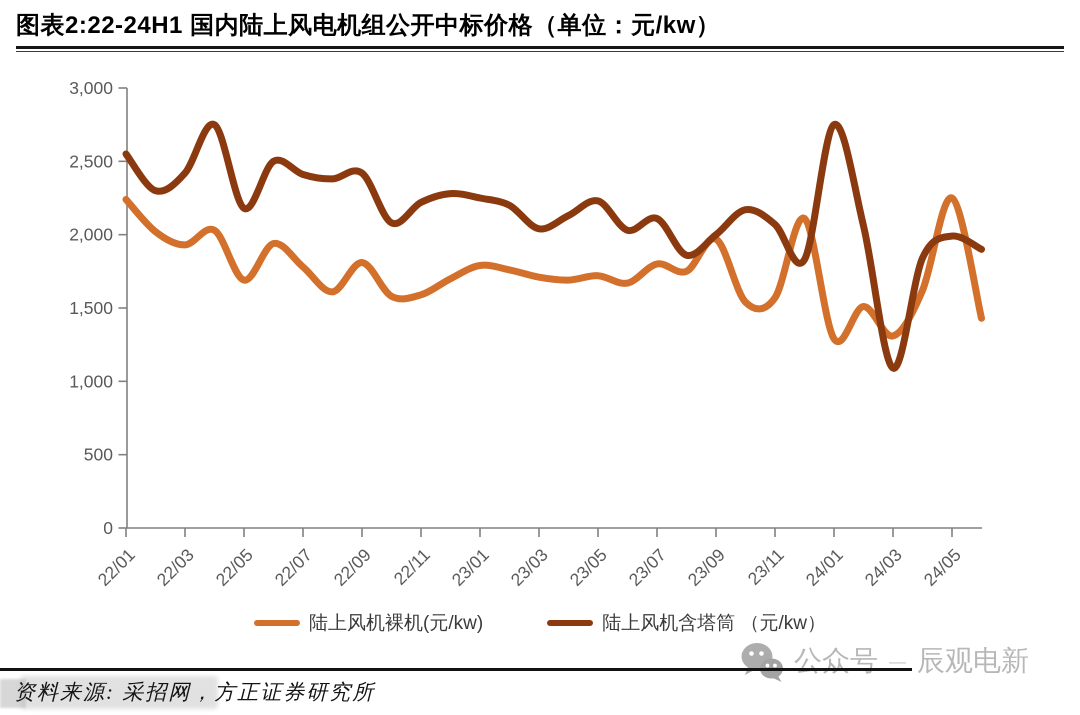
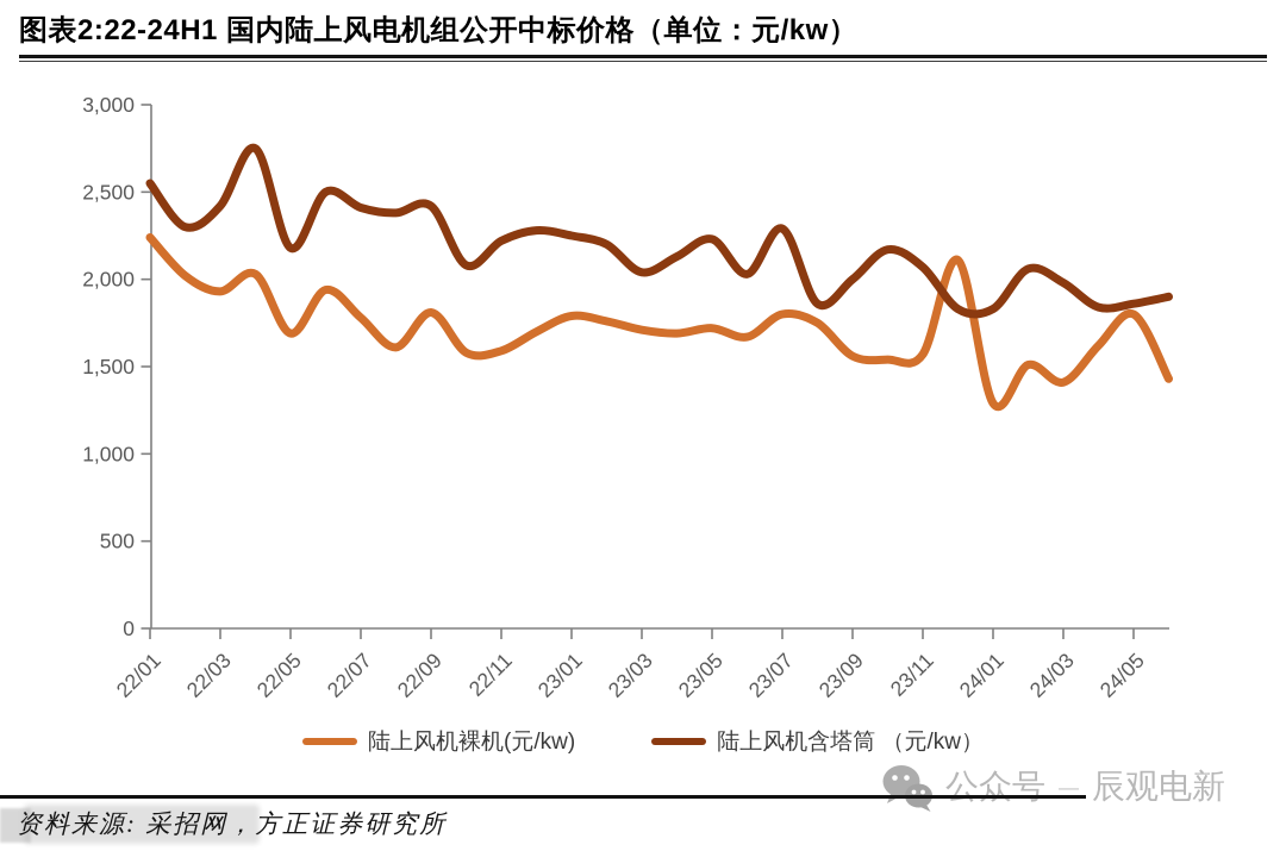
陆上风机含塔筒 （元/kw）/23/07: 2110 -> 2290
陆上风机裸机(元/kw)/23/09: 1970 -> 1560
陆上风机含塔筒 （元/kw）/24/01: 2750 -> 1830
陆上风机裸机(元/kw)/24/03: 1310 -> 1410
陆上风机含塔筒 （元/kw）/24/03: 1090 -> 1980
陆上风机裸机(元/kw)/24/05: 2250 -> 1800
陆上风机含塔筒 （元/kw）/24/05: 1990 -> 1860
